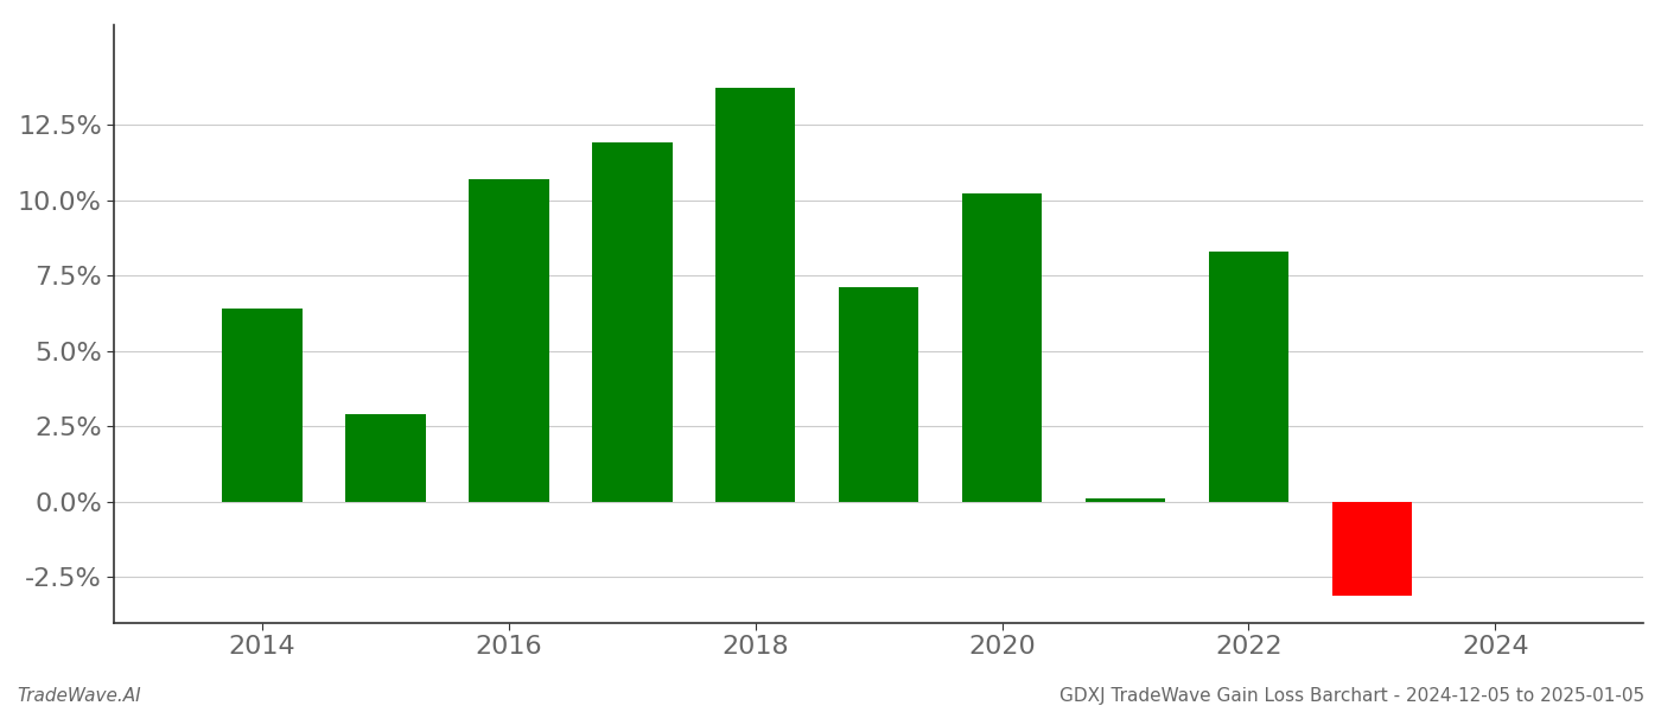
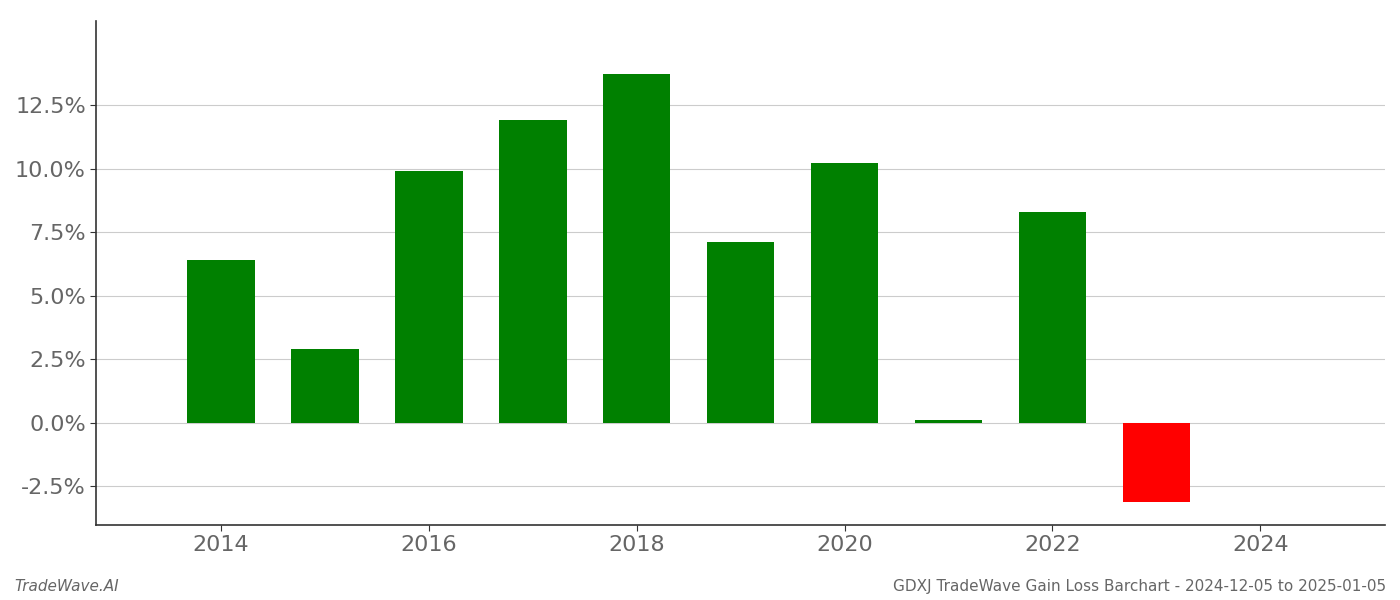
2016: 10.7% -> 9.9%
